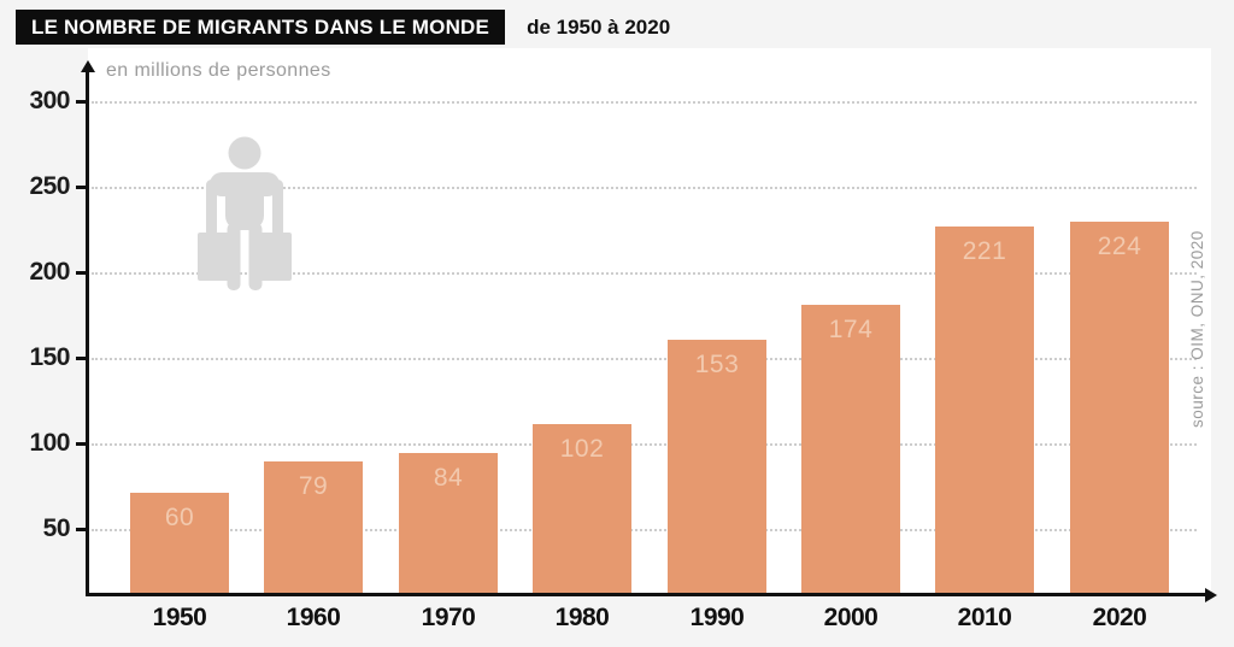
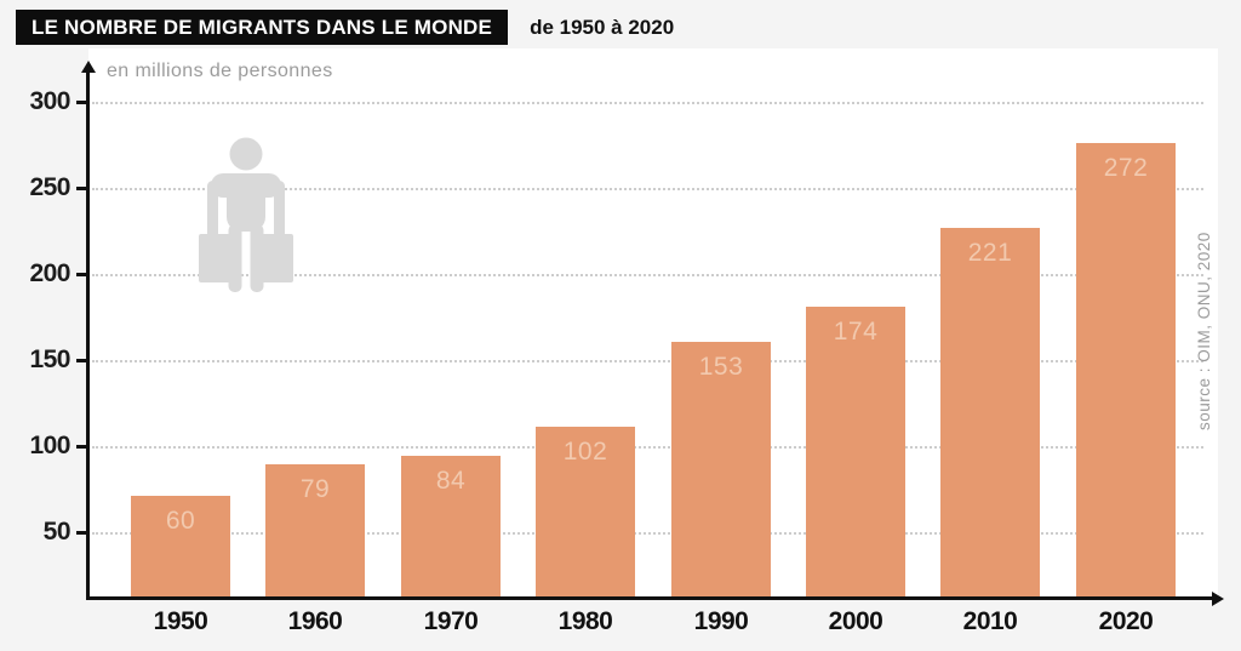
2020: 224 -> 272
